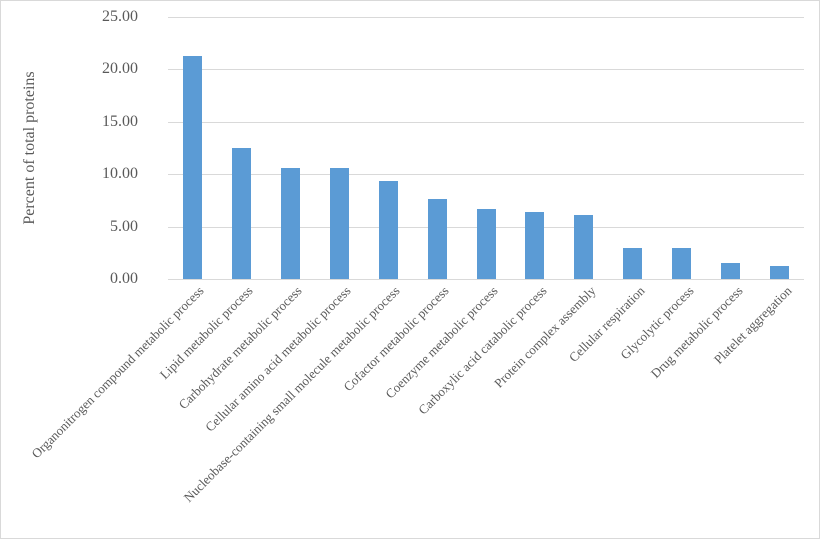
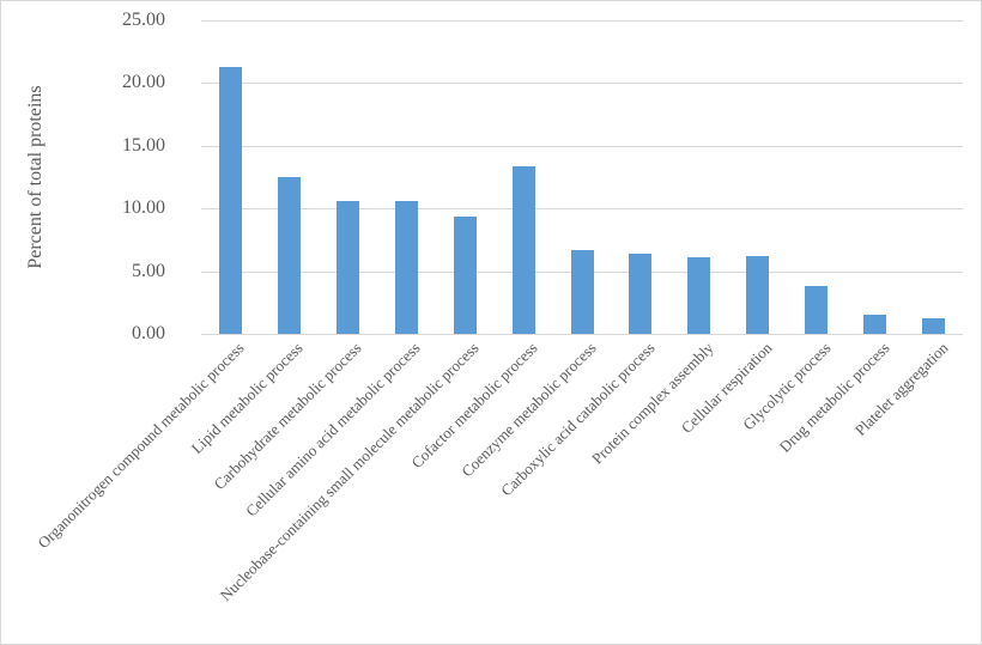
Cofactor metabolic process: 7.6 -> 13.4
Cellular respiration: 3.0 -> 6.2
Glycolytic process: 3.0 -> 3.8
